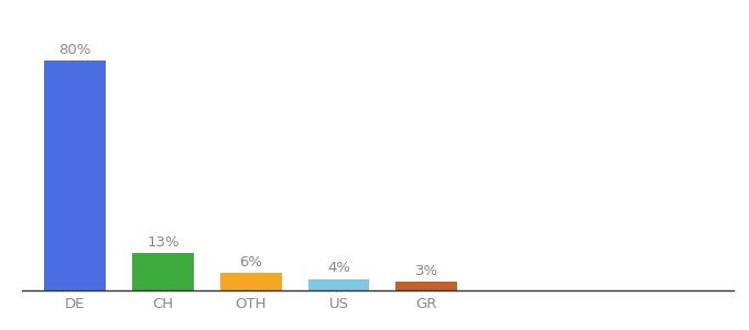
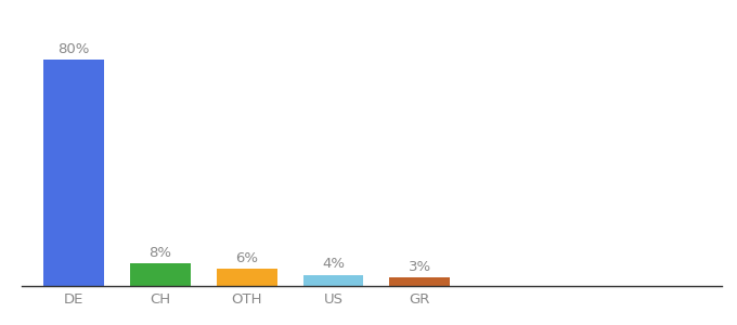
CH: 13% -> 8%
